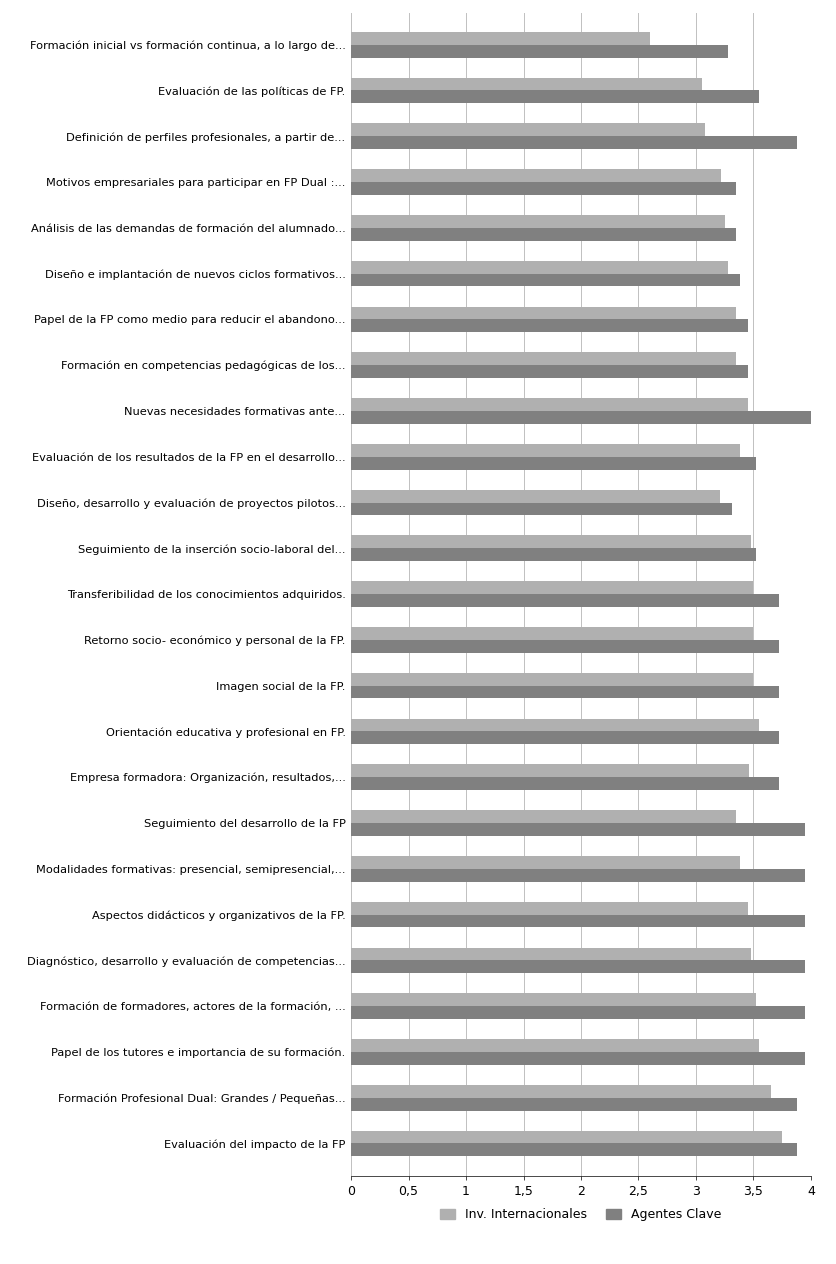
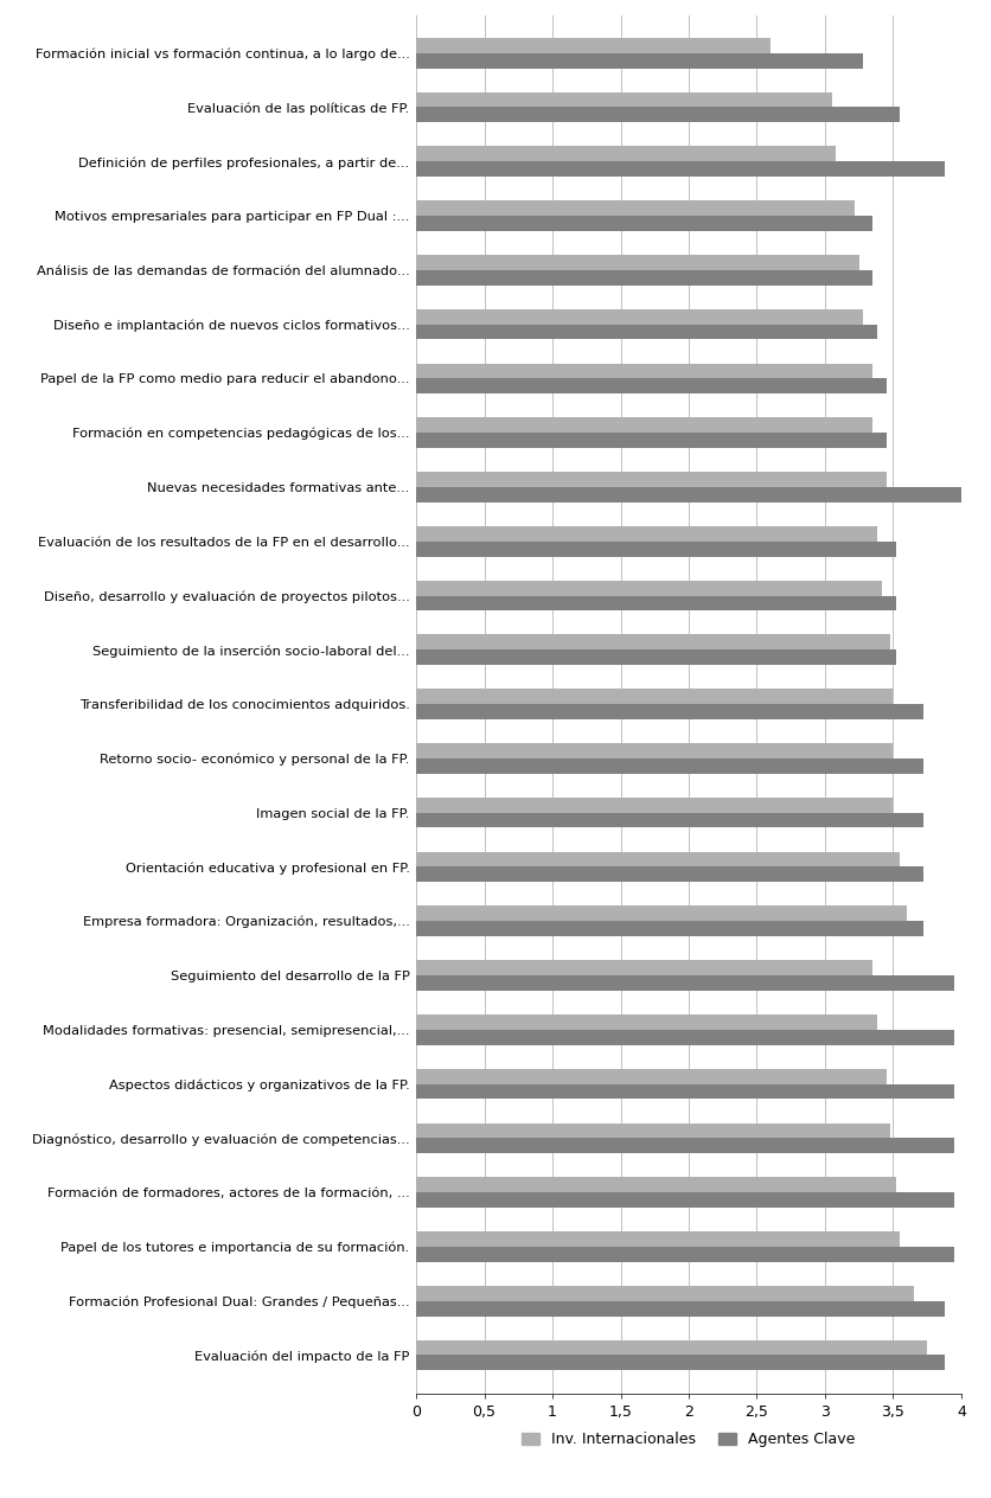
Inv. Internacionales/Diseño, desarrollo y evaluación de proyectos pilotos...: 3,21 -> 3,42
Agentes Clave/Diseño, desarrollo y evaluación de proyectos pilotos...: 3,31 -> 3,52
Inv. Internacionales/Empresa formadora: Organización, resultados,...: 3,46 -> 3,60
